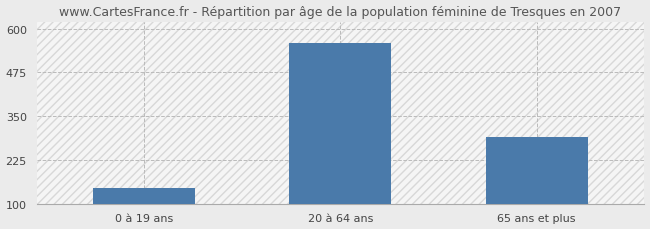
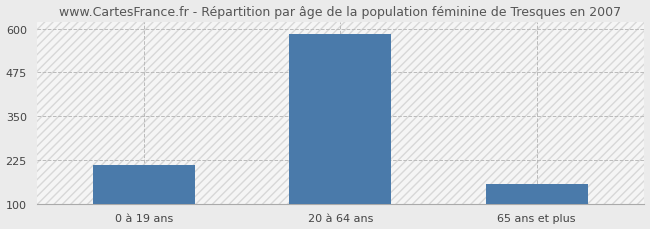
0 à 19 ans: 145 -> 210
20 à 64 ans: 560 -> 585
65 ans et plus: 290 -> 155
